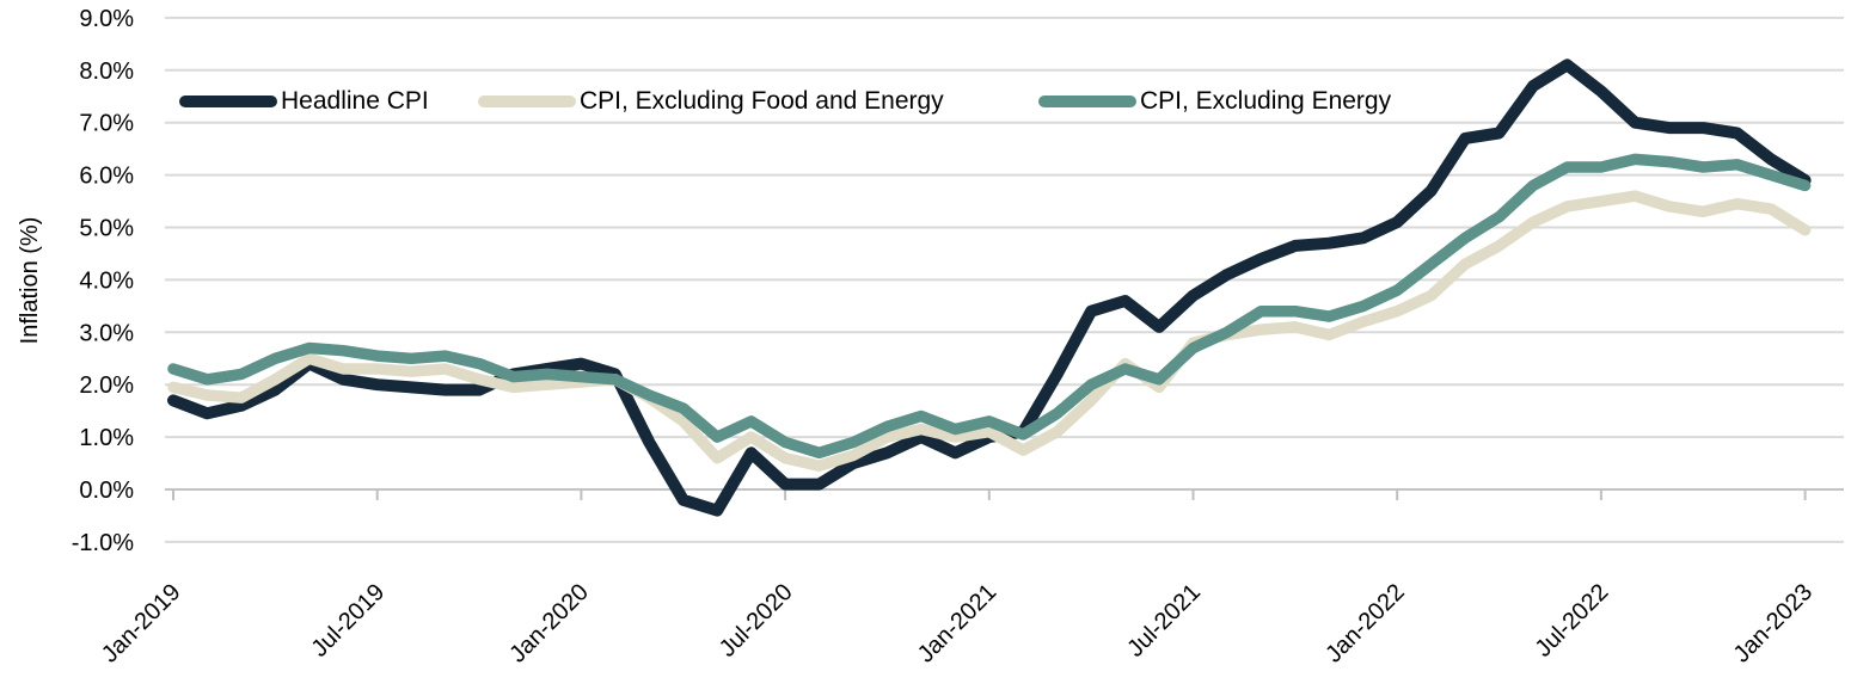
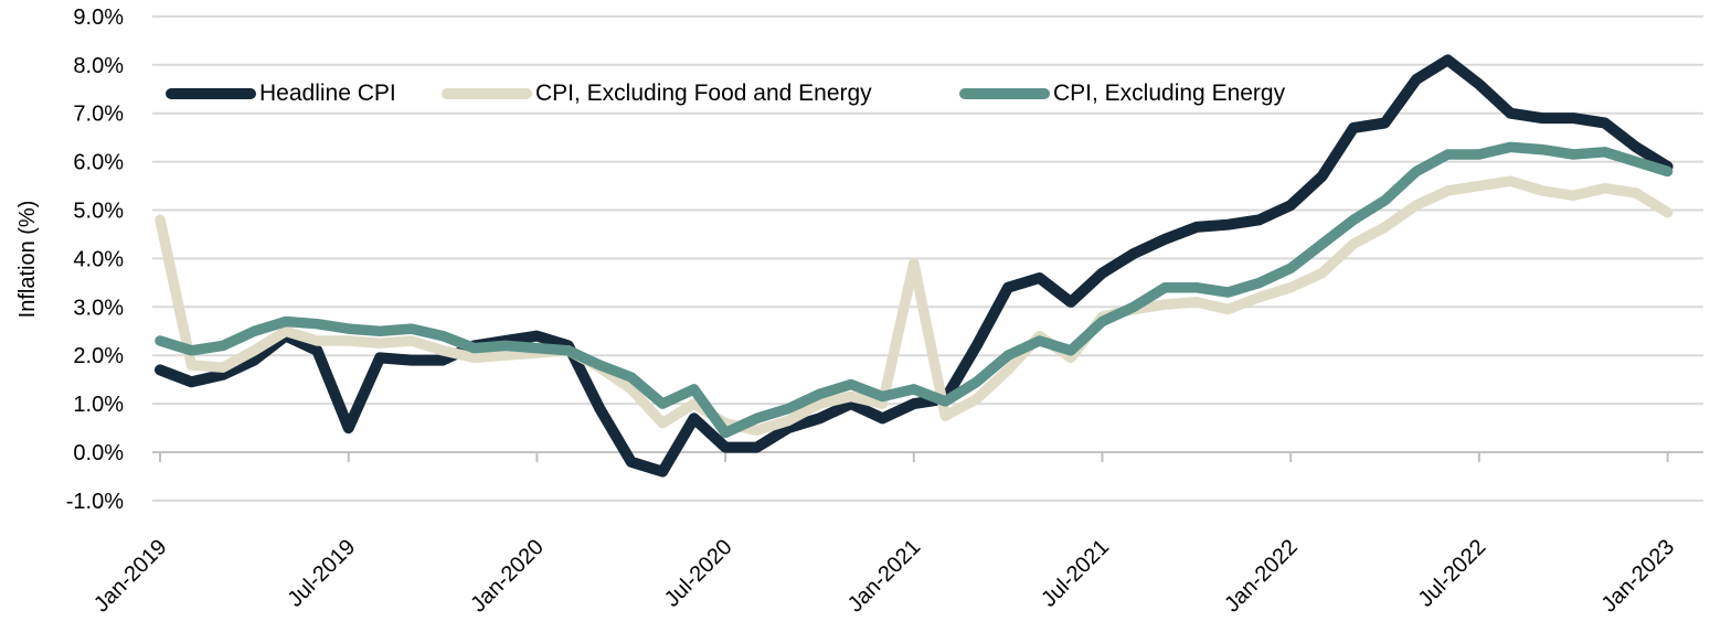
CPI, Excluding Food and Energy/Jan-2019: 1.9% -> 4.8%
Headline CPI/Jul-2019: 2.0% -> 0.5%
CPI, Excluding Energy/Jul-2020: 0.9% -> 0.4%
CPI, Excluding Food and Energy/Jan-2021: 1.1% -> 3.9%
